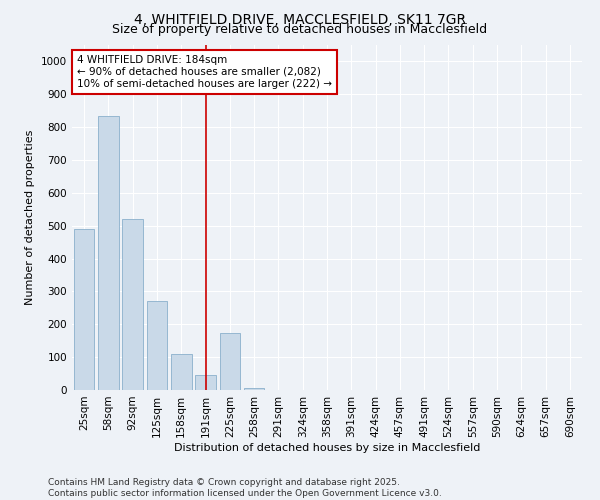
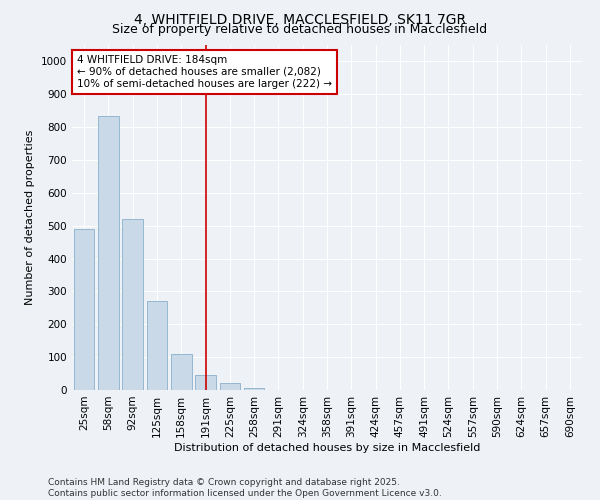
225sqm: 175 -> 20
